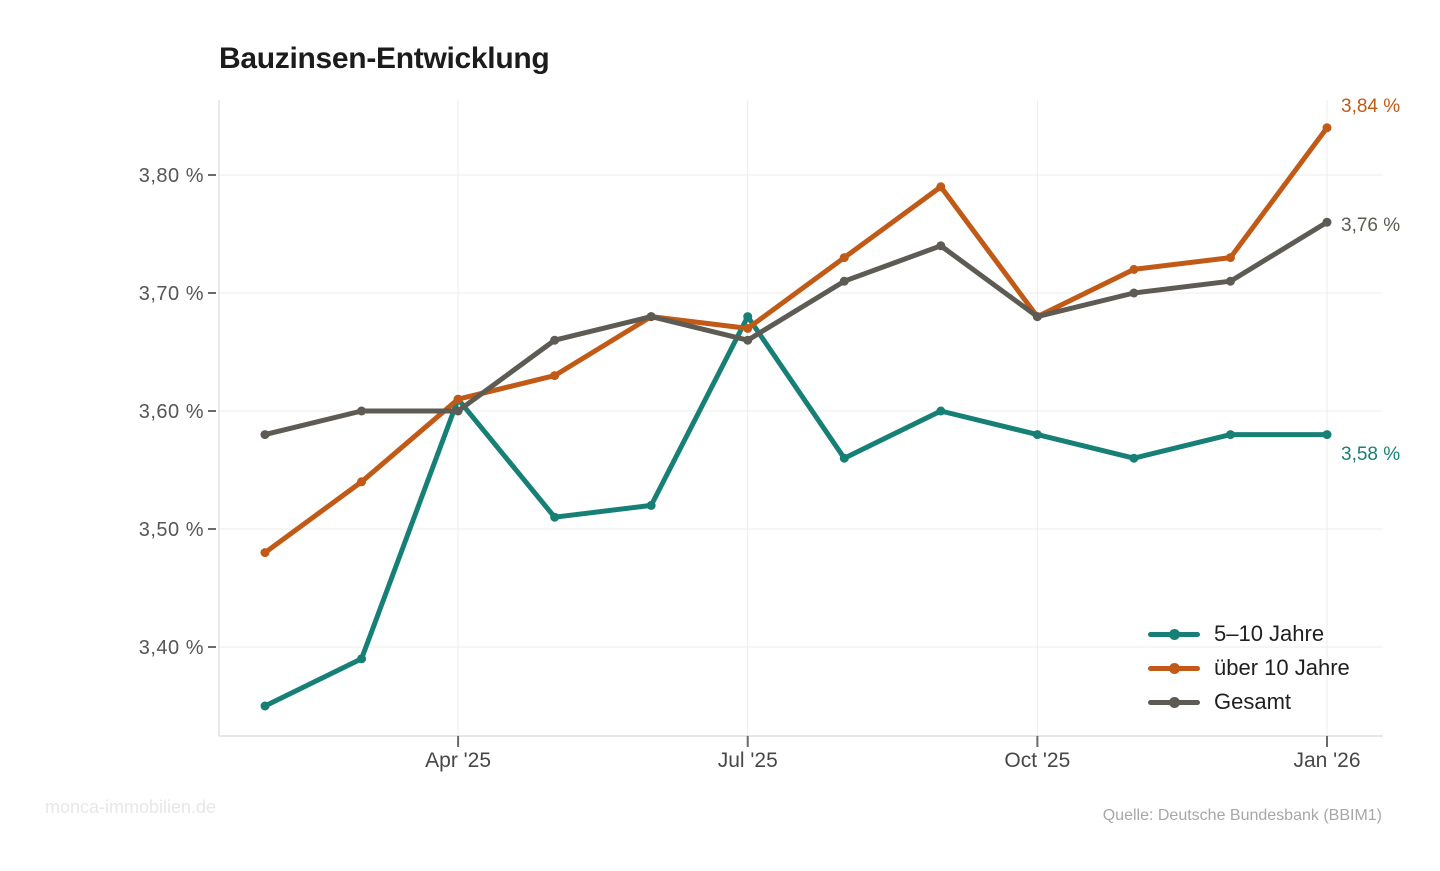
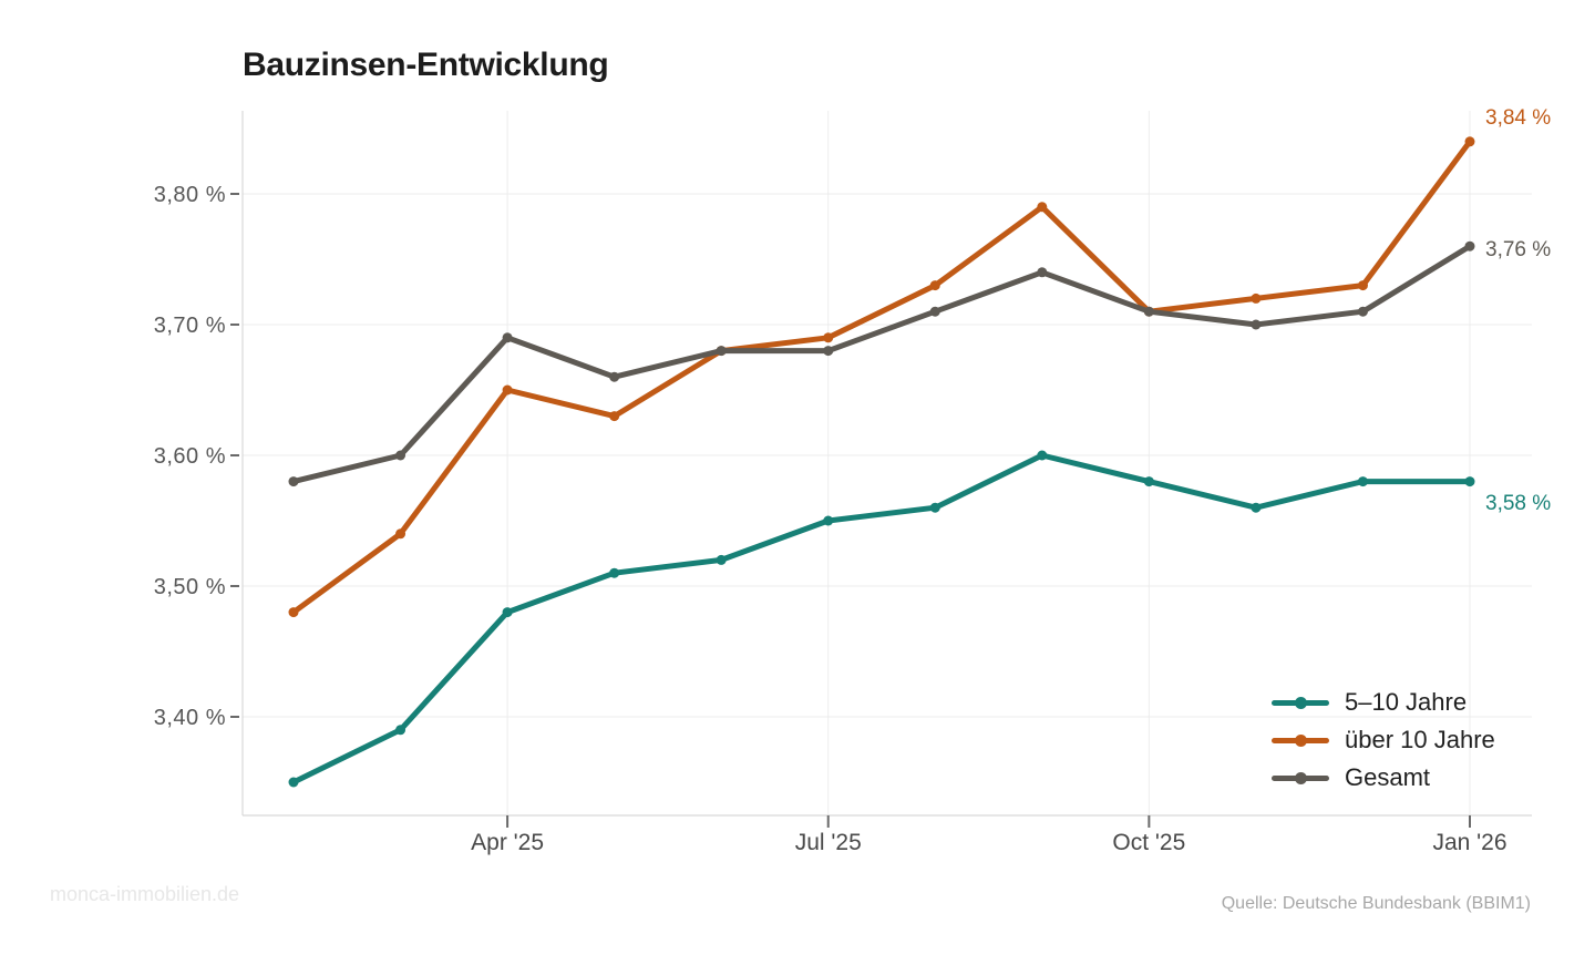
5–10 Jahre/Apr '25: 3,61% -> 3,48%
über 10 Jahre/Apr '25: 3,61% -> 3,65%
Gesamt/Apr '25: 3,60% -> 3,69%
5–10 Jahre/Jul '25: 3,68% -> 3,55%
über 10 Jahre/Jul '25: 3,67% -> 3,69%
Gesamt/Jul '25: 3,66% -> 3,68%
über 10 Jahre/Oct '25: 3,68% -> 3,71%
Gesamt/Oct '25: 3,68% -> 3,71%
